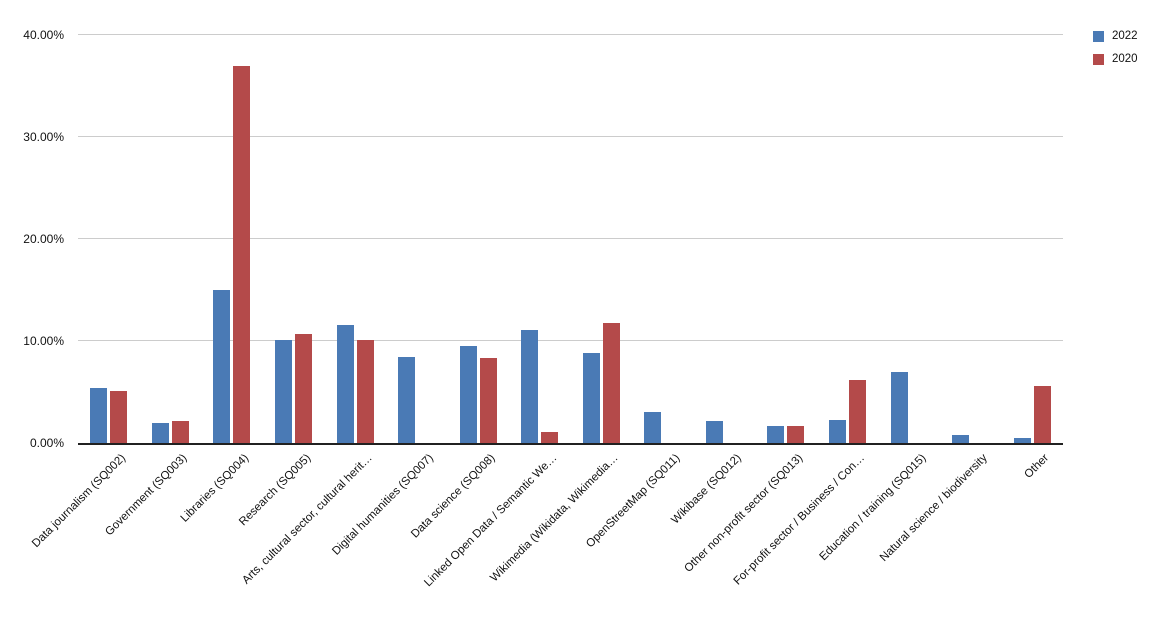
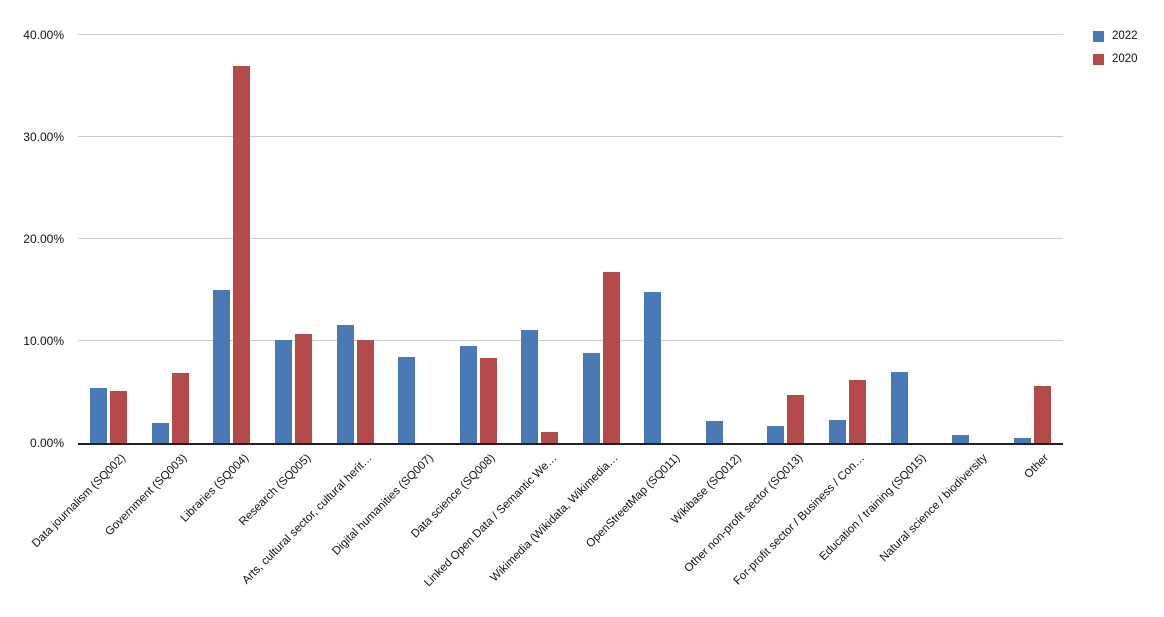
2020/Government (SQ003): 2.2% -> 6.9%
2020/Wikimedia (Wikidata, Wikimedia…: 11.8% -> 16.8%
2022/OpenStreetMap (SQ011): 3.0% -> 14.8%
2020/Other non-profit sector (SQ013): 1.7% -> 4.7%
